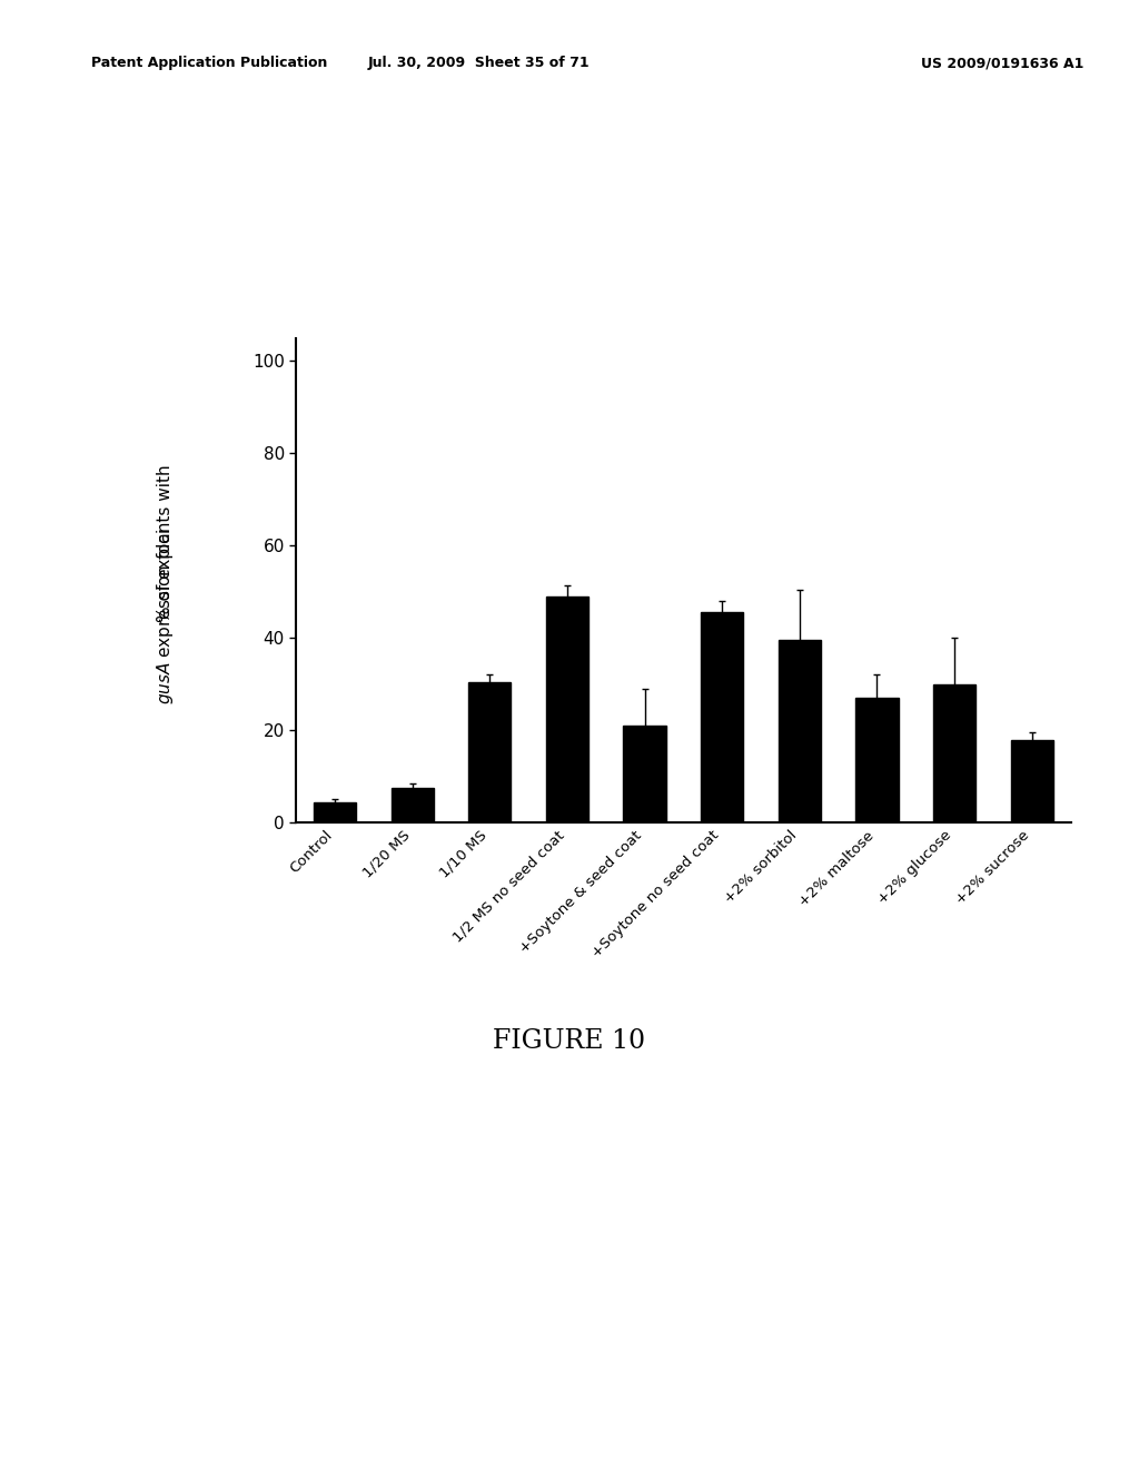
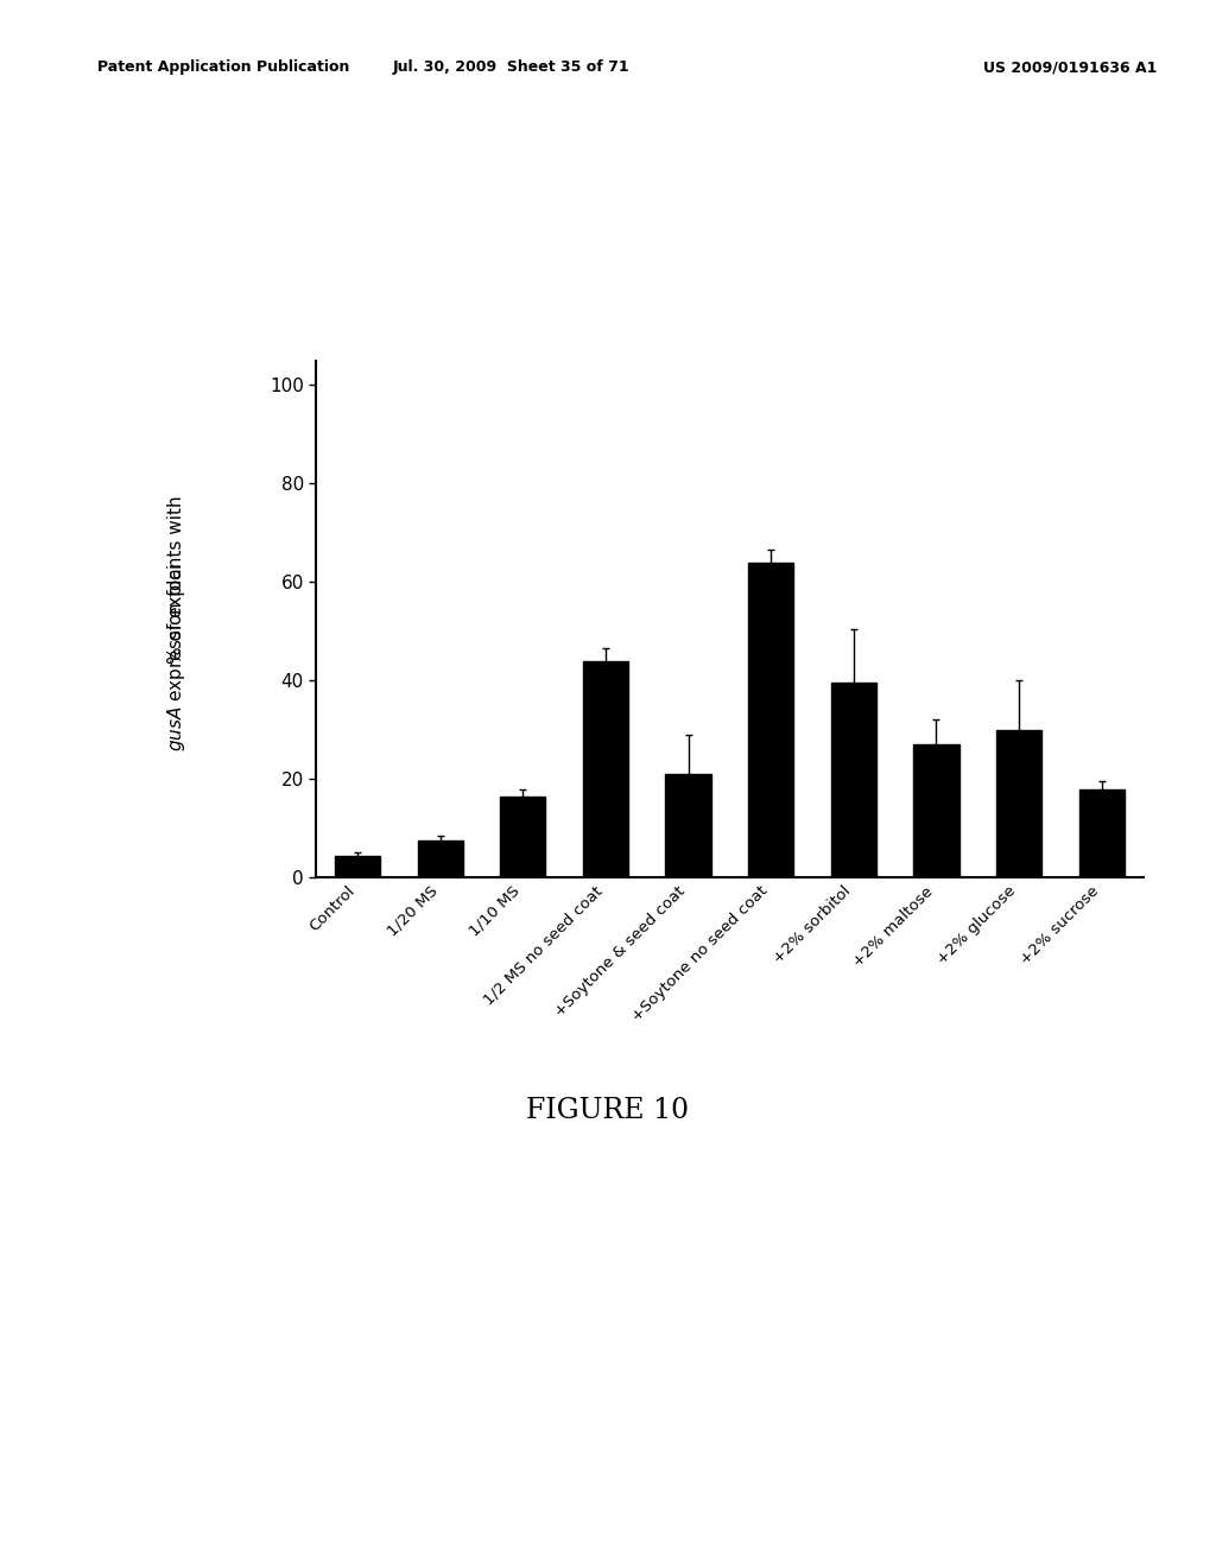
1/10 MS: 30.5 -> 16.5
1/2 MS no seed coat: 49.0 -> 44.0
+Soytone no seed coat: 45.5 -> 64.0
